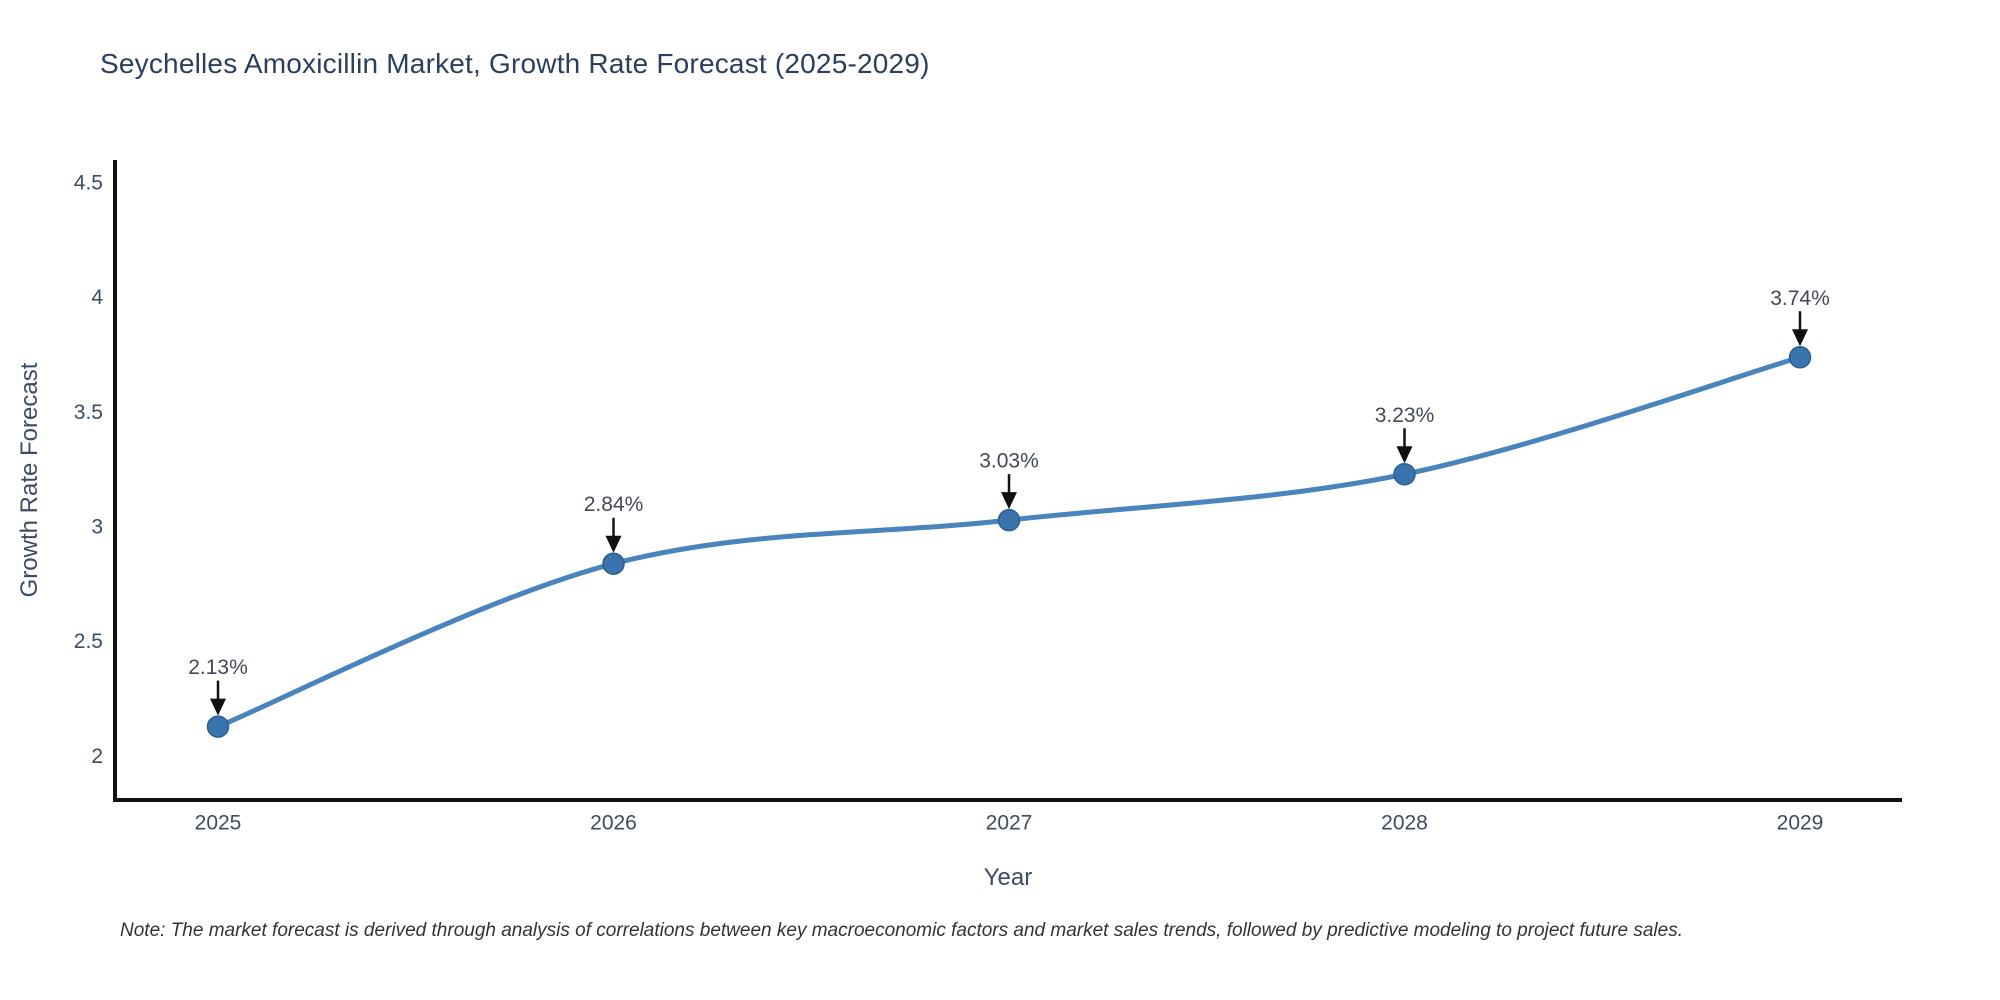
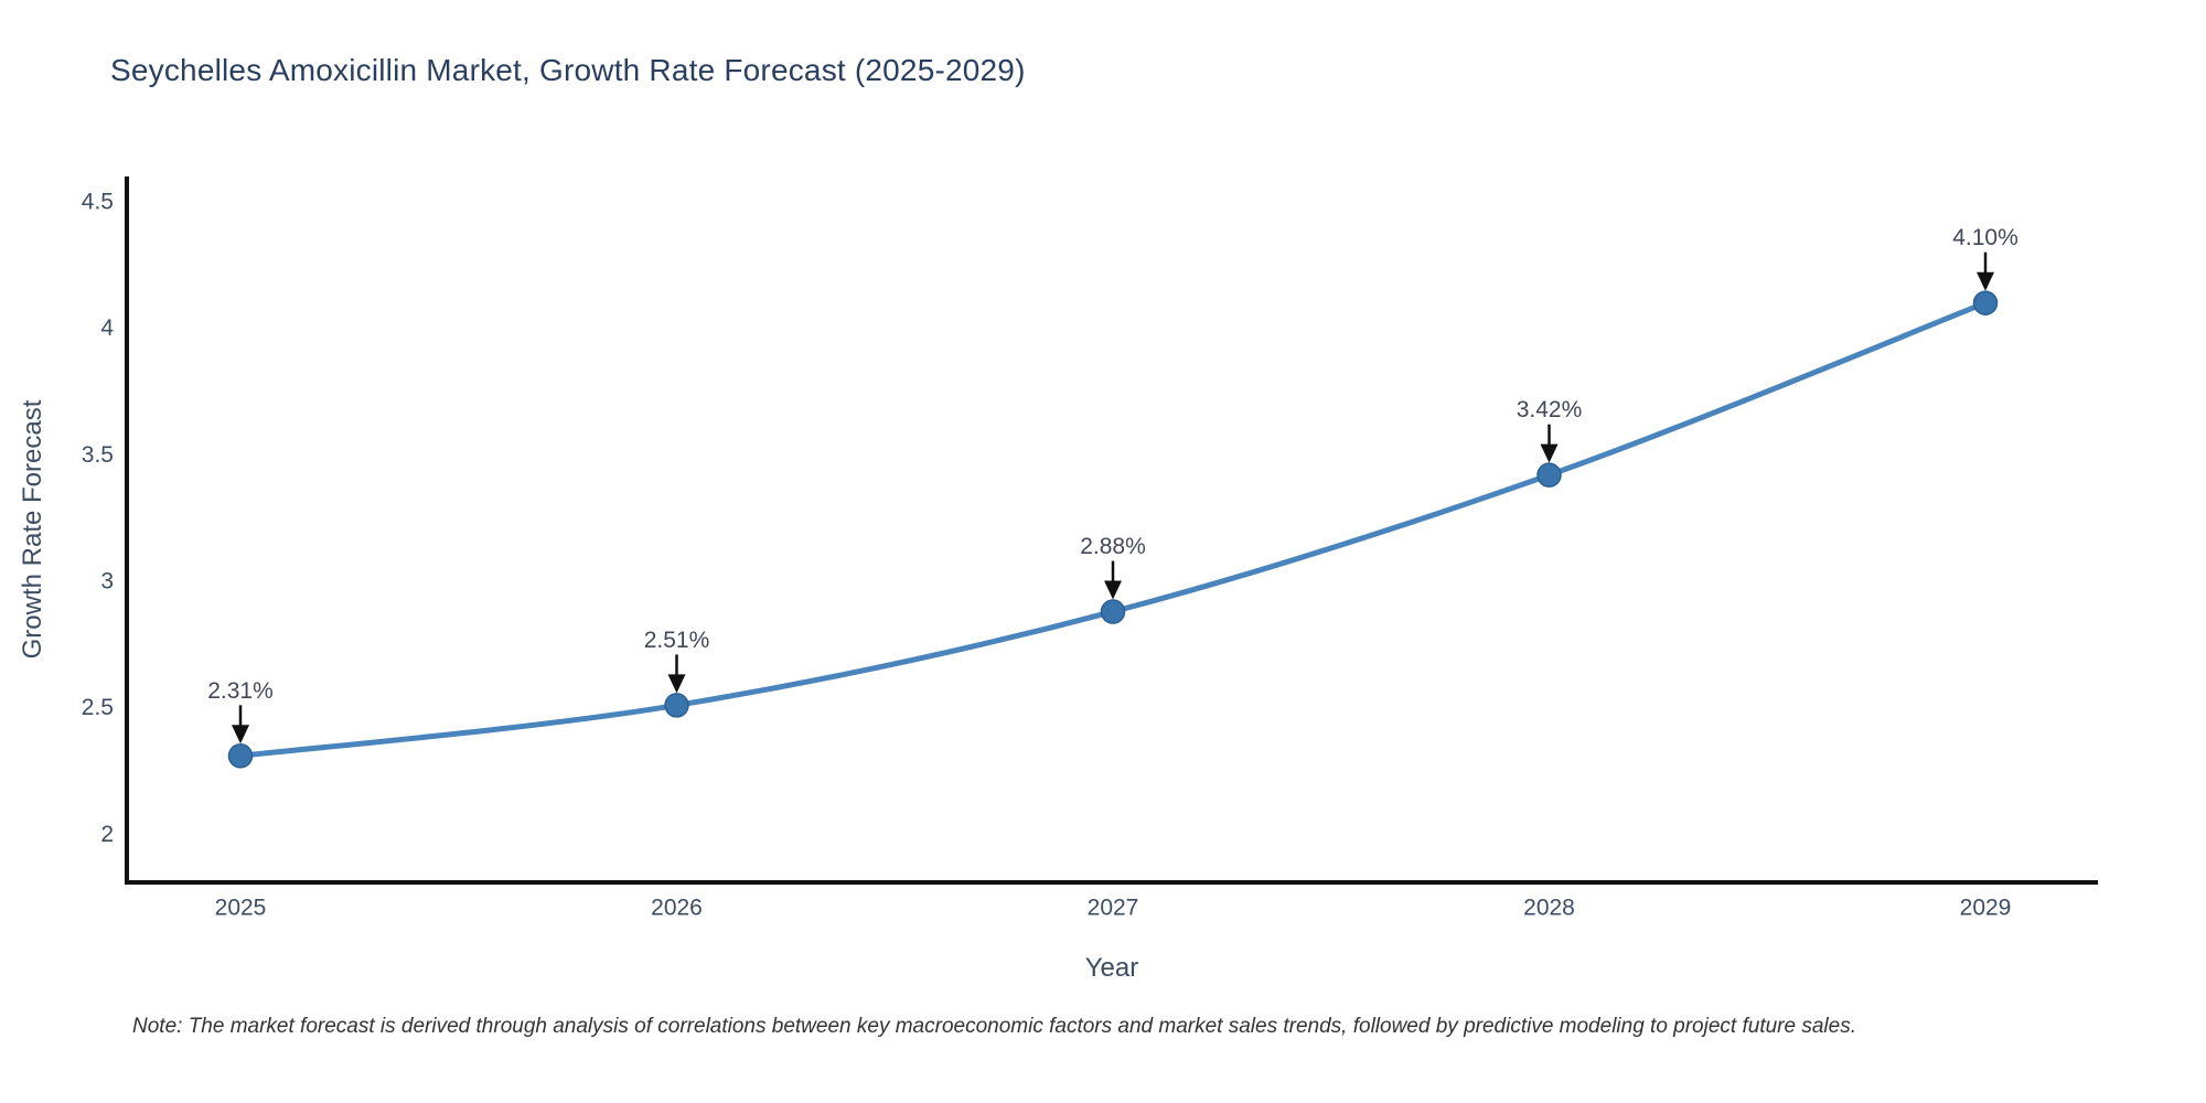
2025: 2.13% -> 2.31%
2026: 2.84% -> 2.51%
2027: 3.03% -> 2.88%
2028: 3.23% -> 3.42%
2029: 3.74% -> 4.10%
